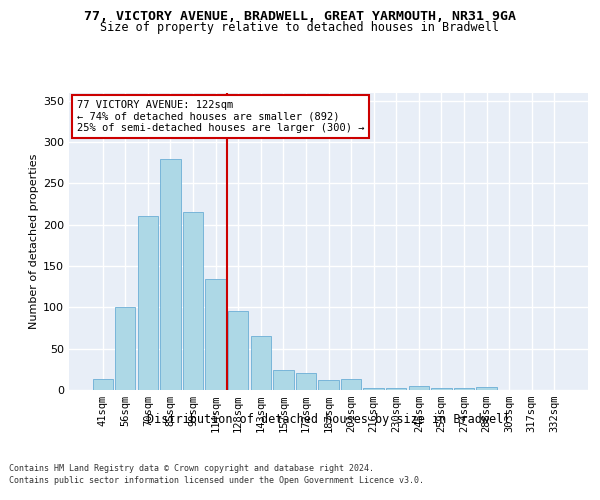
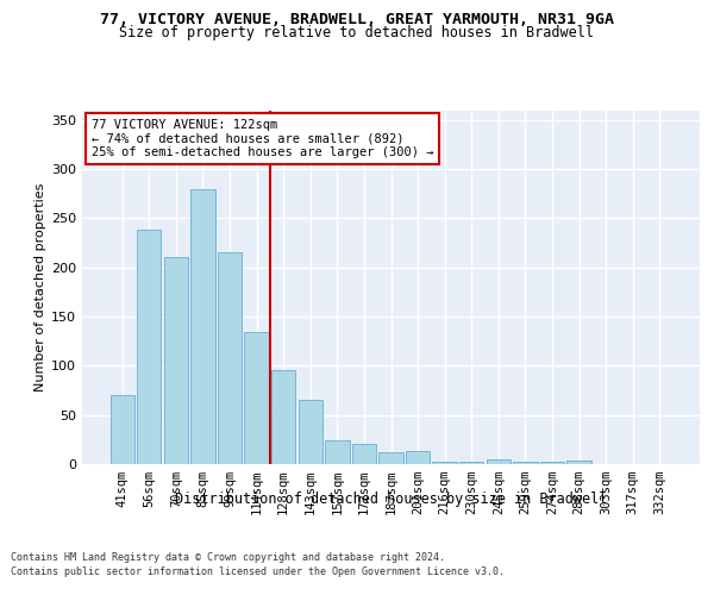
41sqm: 13 -> 70
56sqm: 101 -> 238
